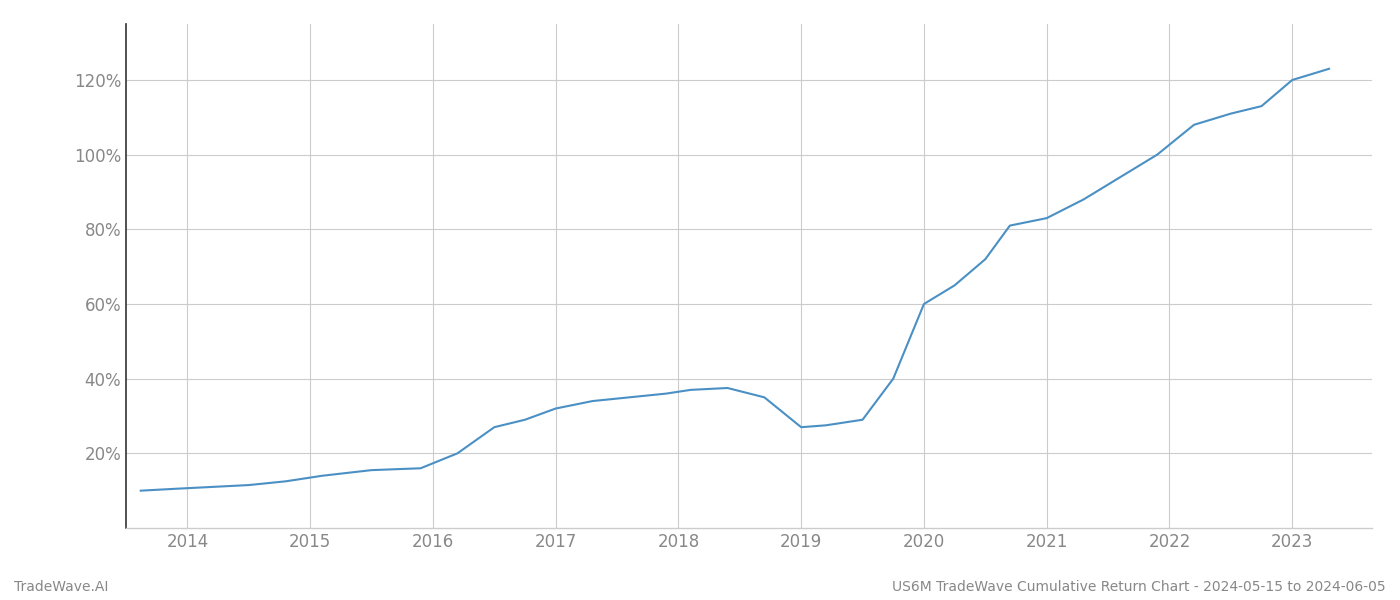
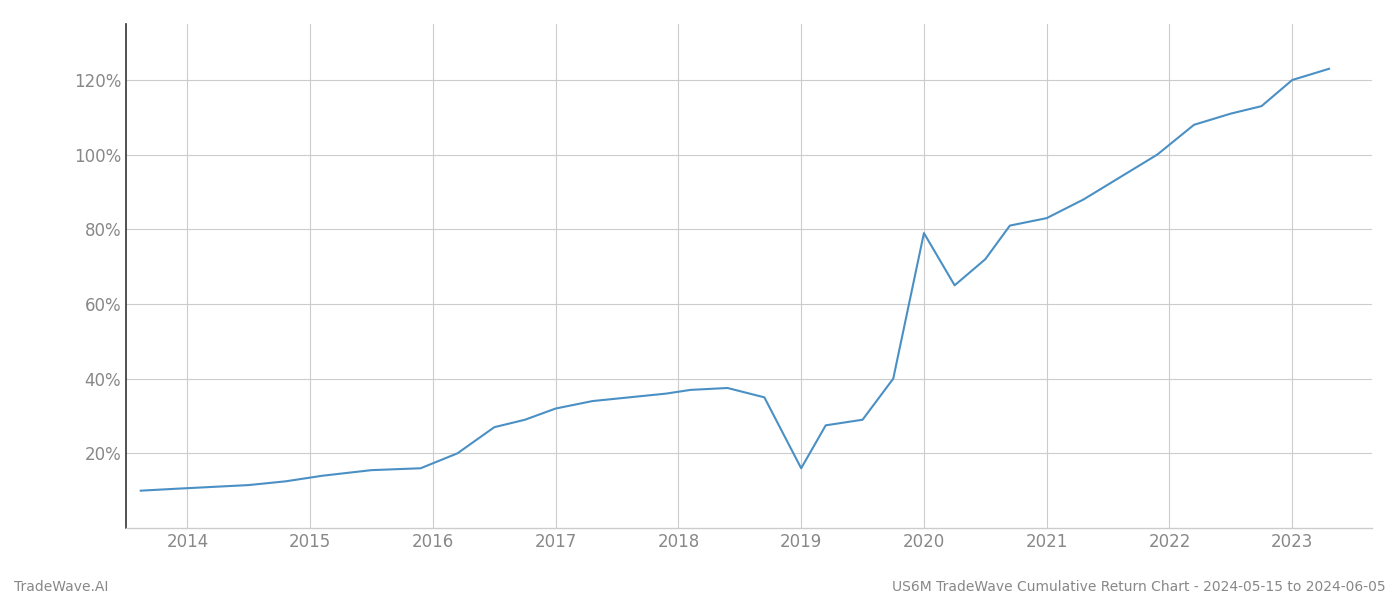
2019: 27.0% -> 16.0%
2020: 60.0% -> 79.0%
